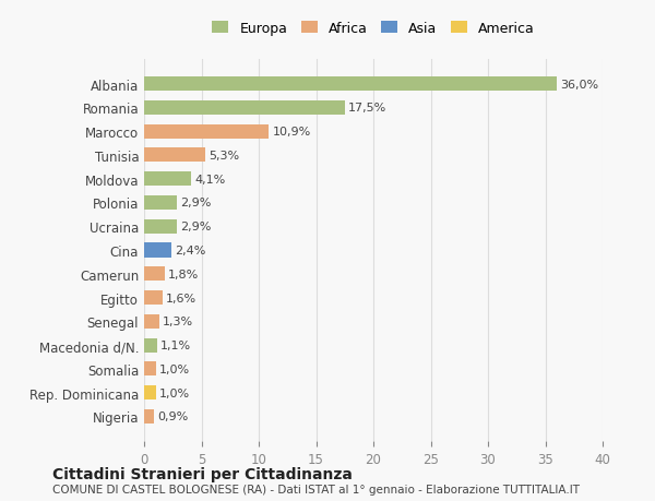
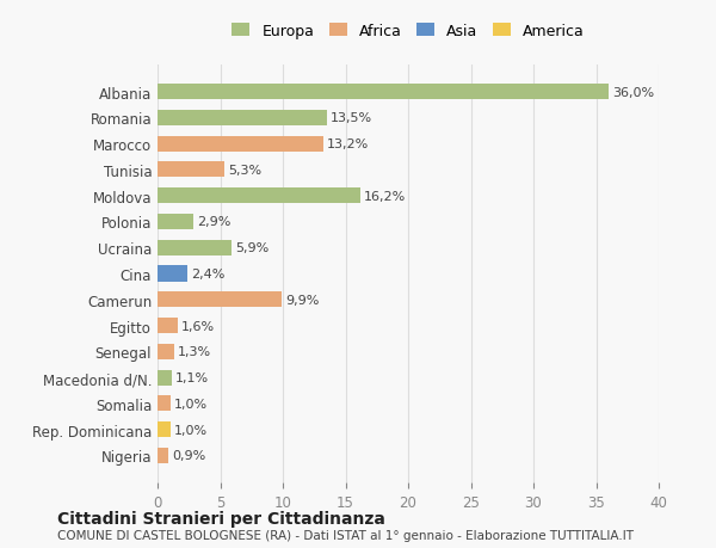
Romania: 17,5% -> 13,5%
Marocco: 10,9% -> 13,2%
Moldova: 4,1% -> 16,2%
Ucraina: 2,9% -> 5,9%
Camerun: 1,8% -> 9,9%
